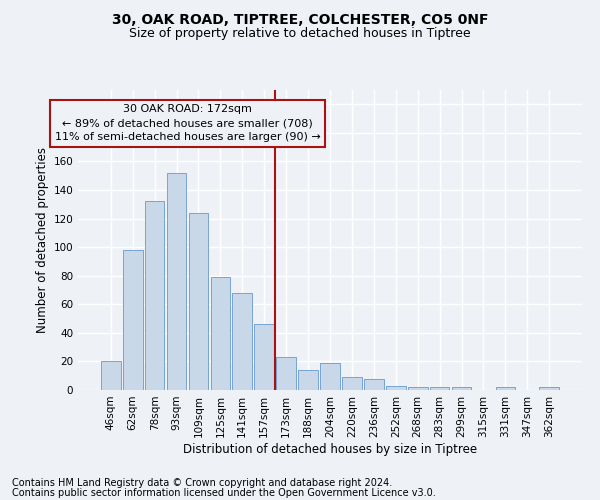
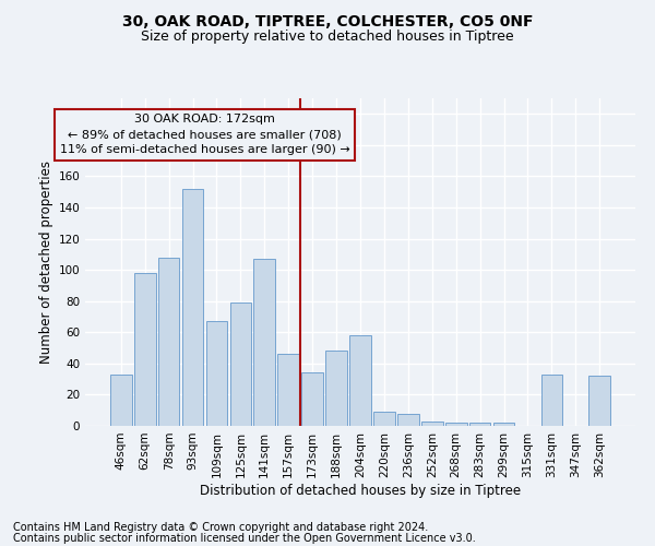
46sqm: 20 -> 33
78sqm: 132 -> 108
109sqm: 124 -> 67
141sqm: 68 -> 107
173sqm: 23 -> 34
188sqm: 14 -> 48
204sqm: 19 -> 58
331sqm: 2 -> 33
362sqm: 2 -> 32
